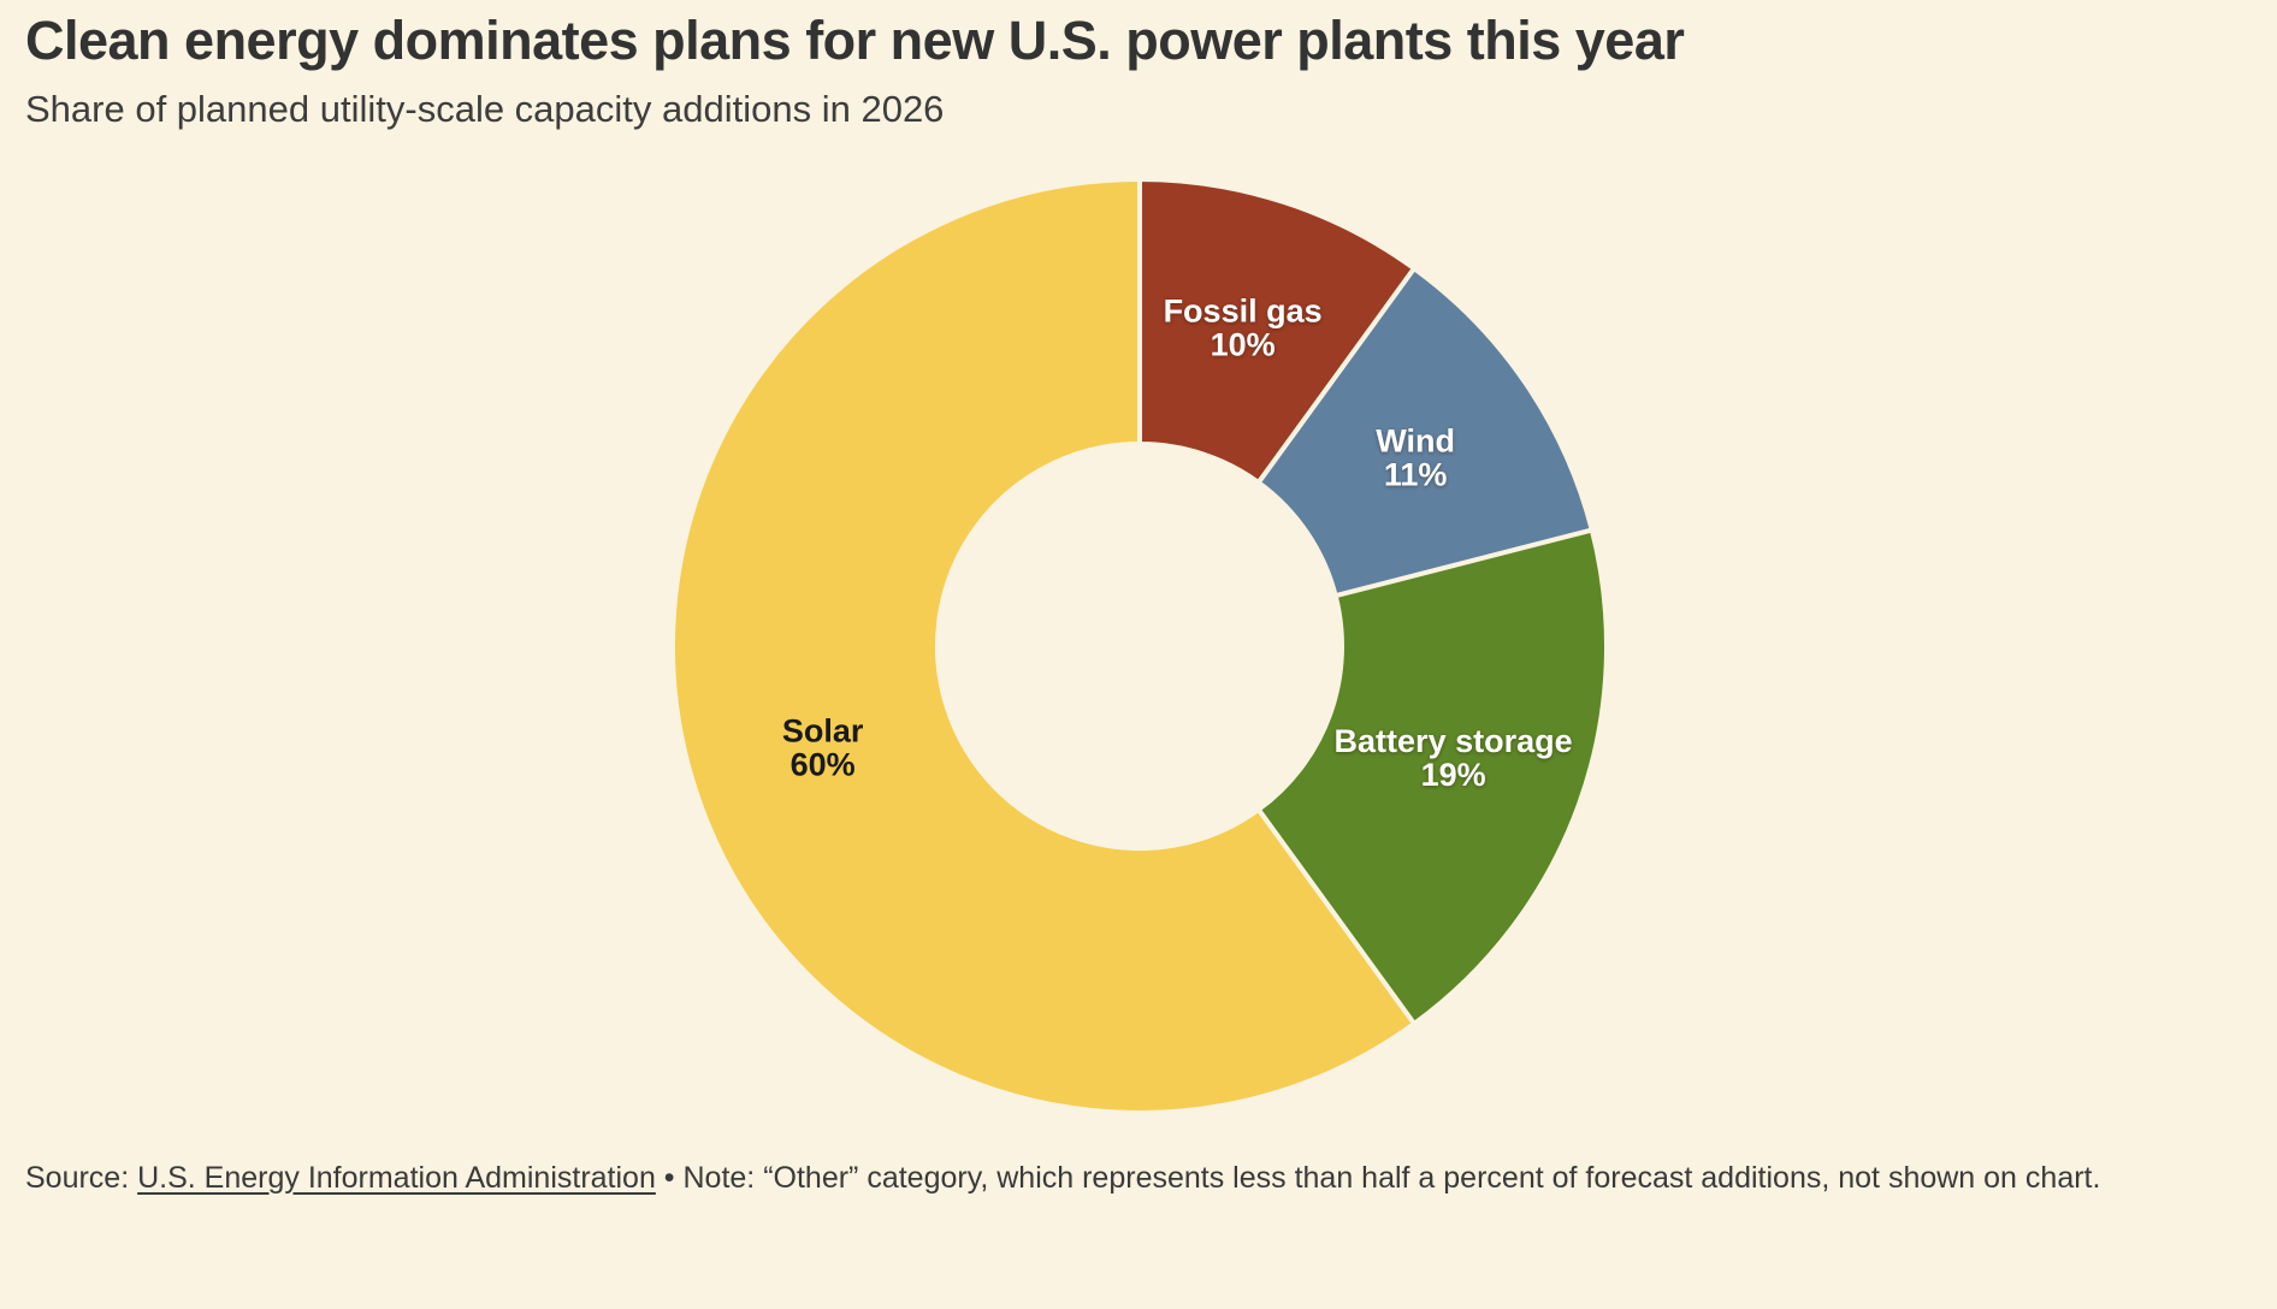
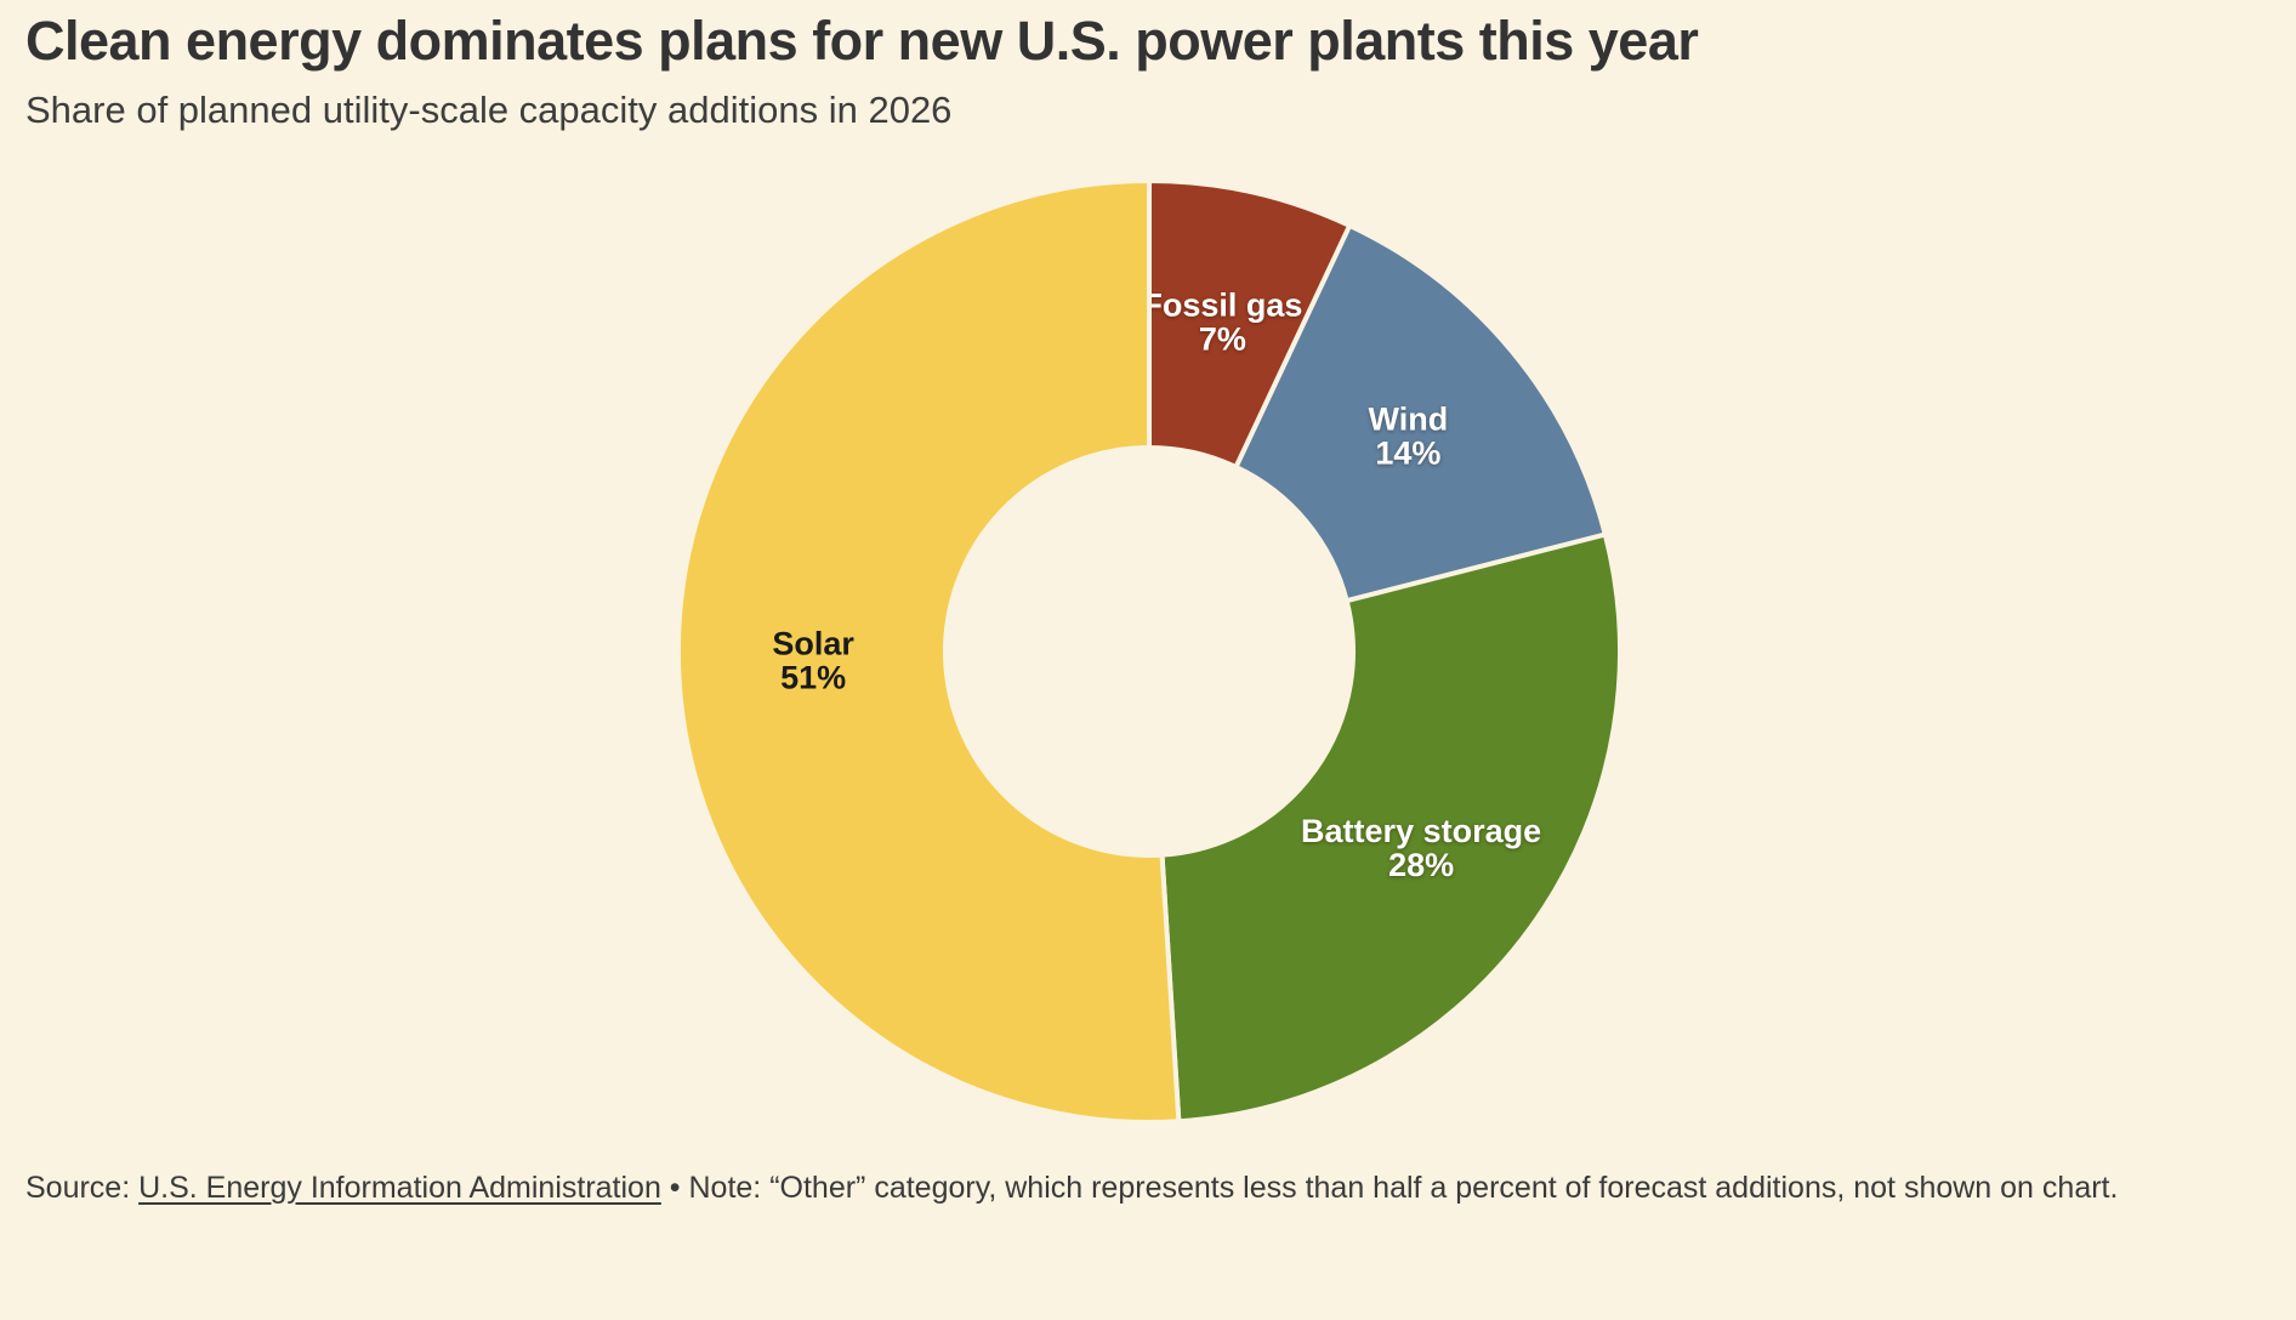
Fossil gas: 10% -> 7%
Wind: 11% -> 14%
Battery storage: 19% -> 28%
Solar: 60% -> 51%
